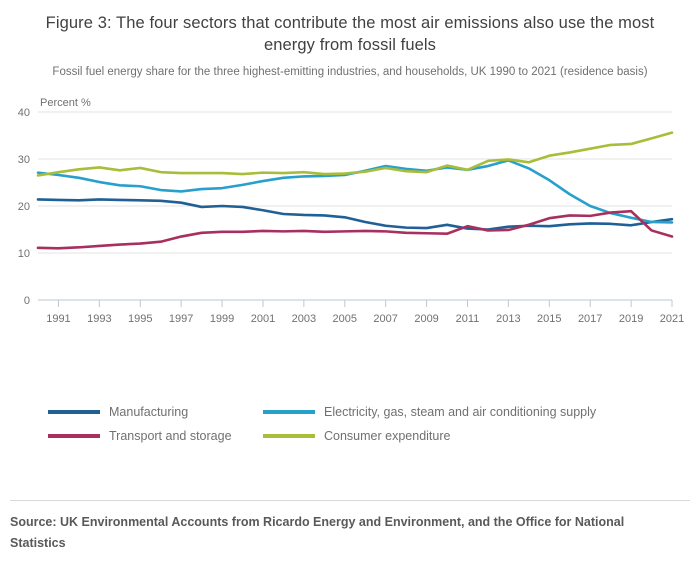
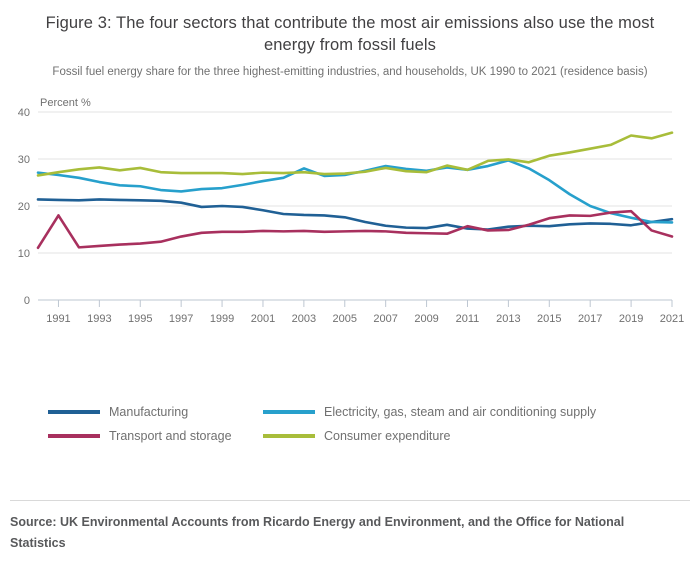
Transport and storage/1991: 11 -> 18
Electricity, gas, steam and air conditioning supply/2003: 26 -> 28
Consumer expenditure/2019: 33 -> 35
